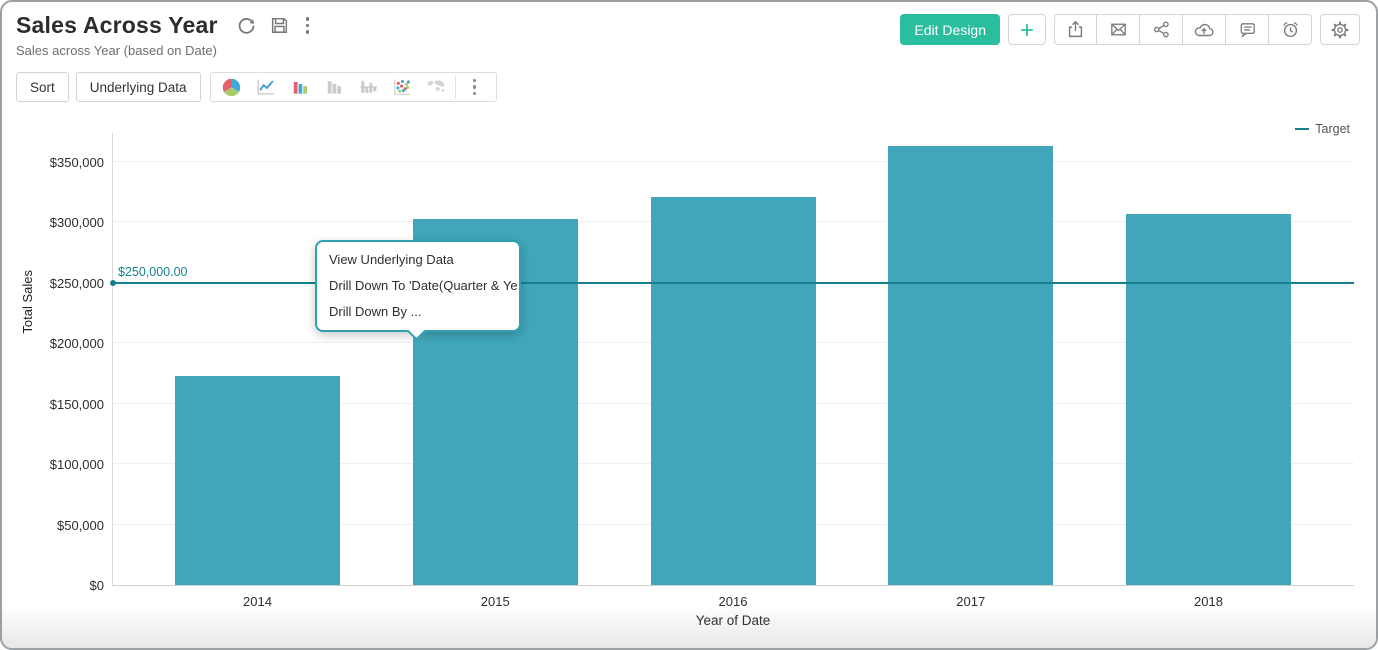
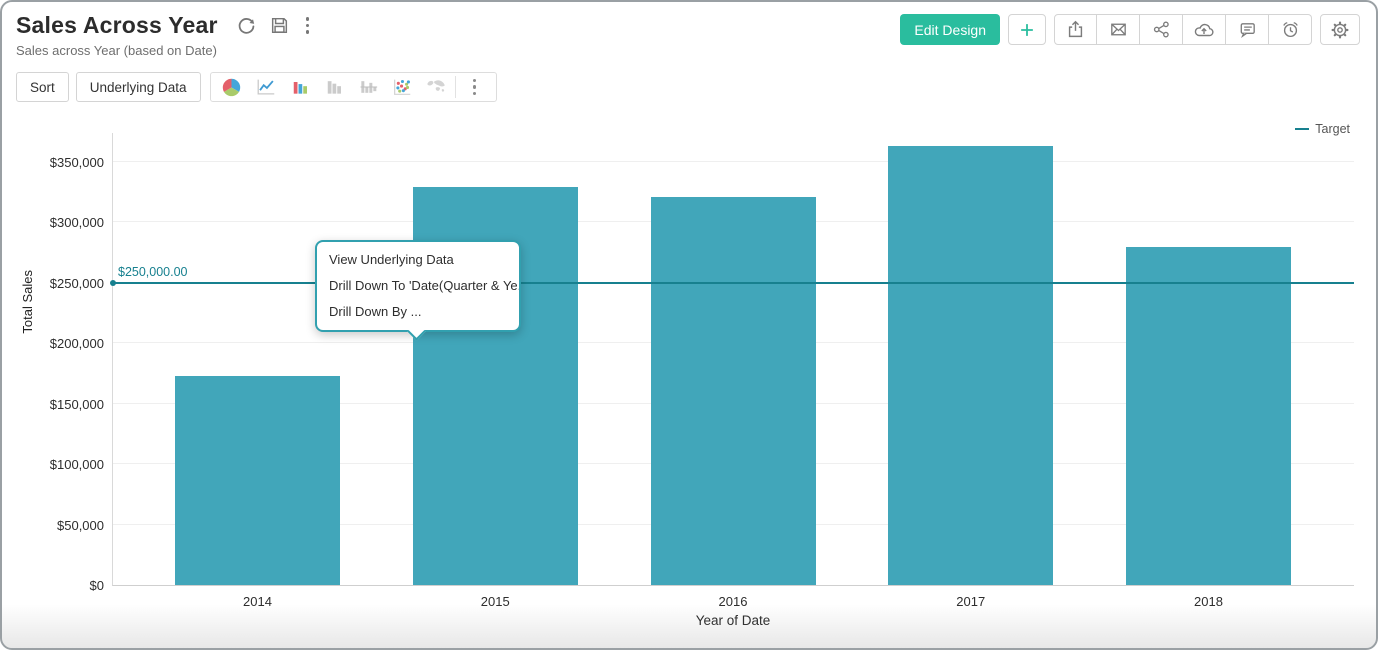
2015: $303000 -> $329000
2018: $307000 -> $280000
